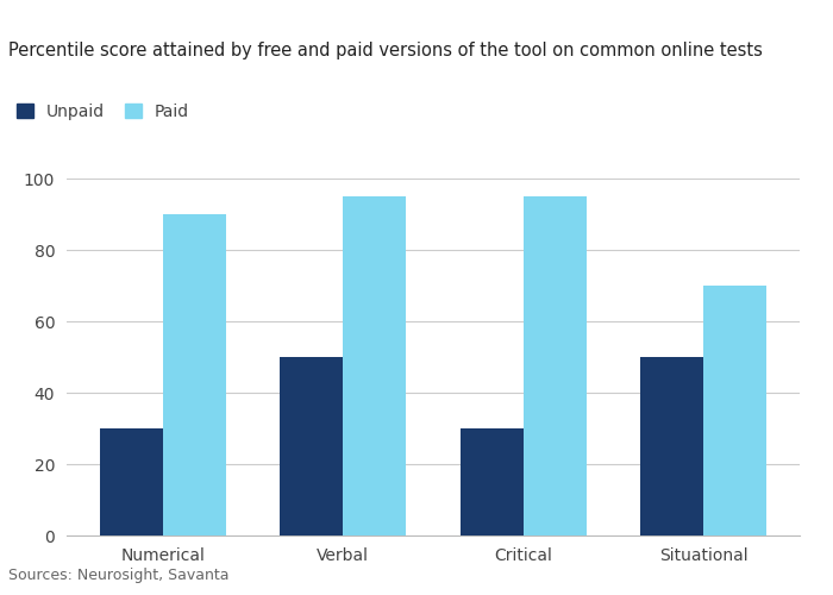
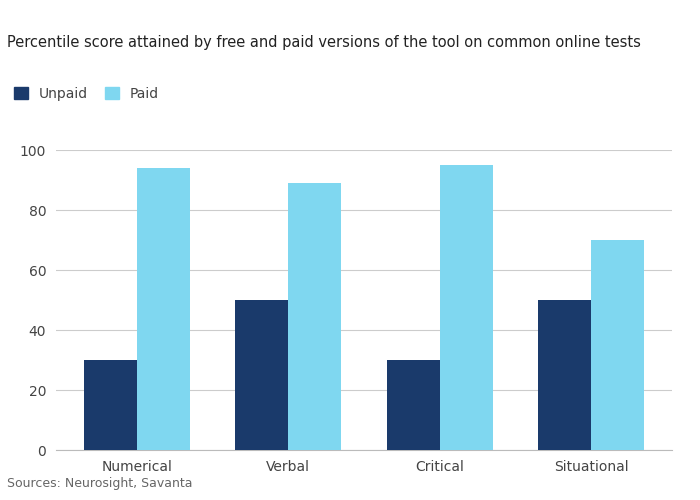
Paid/Numerical: 90 -> 94
Paid/Verbal: 95 -> 89
